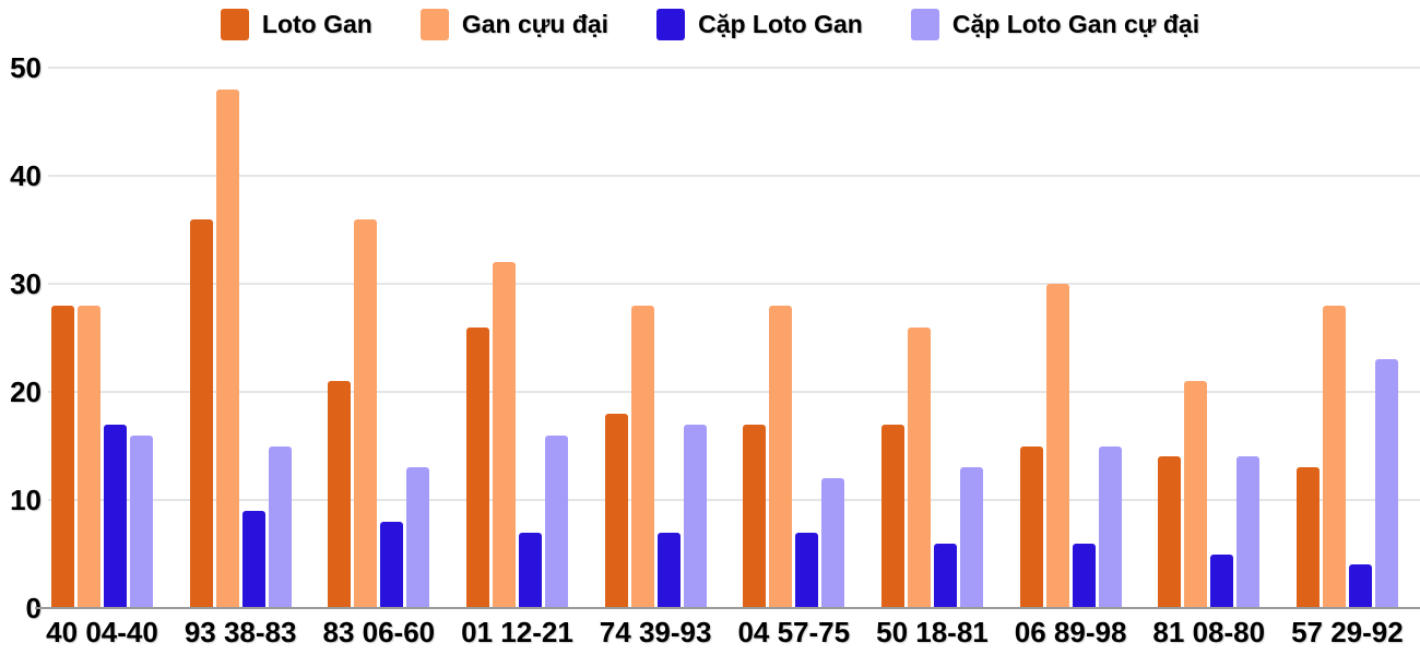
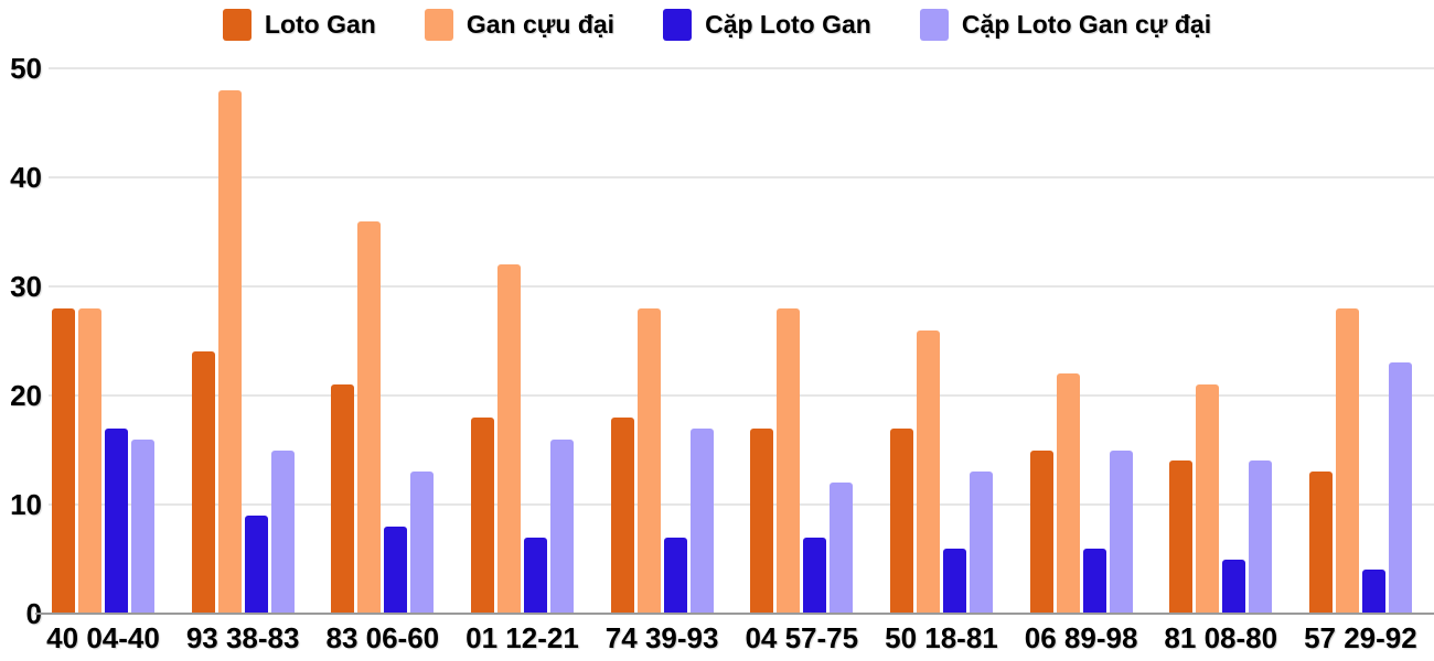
Loto Gan/93 38-83: 36 -> 24
Loto Gan/01 12-21: 26 -> 18
Gan cựu đại/06 89-98: 30 -> 22
